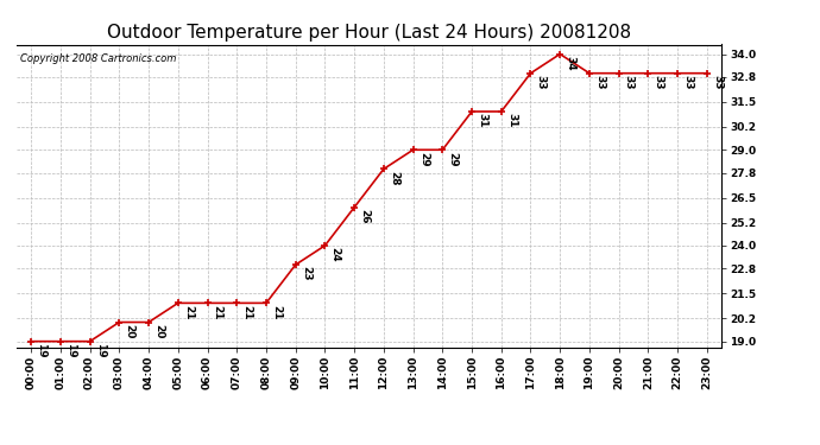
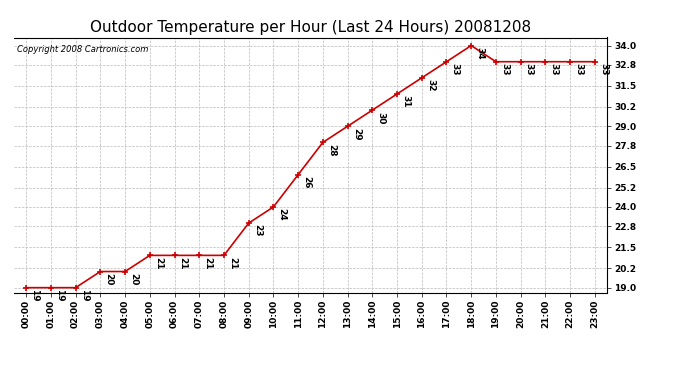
14:00: 29 -> 30
16:00: 31 -> 32
